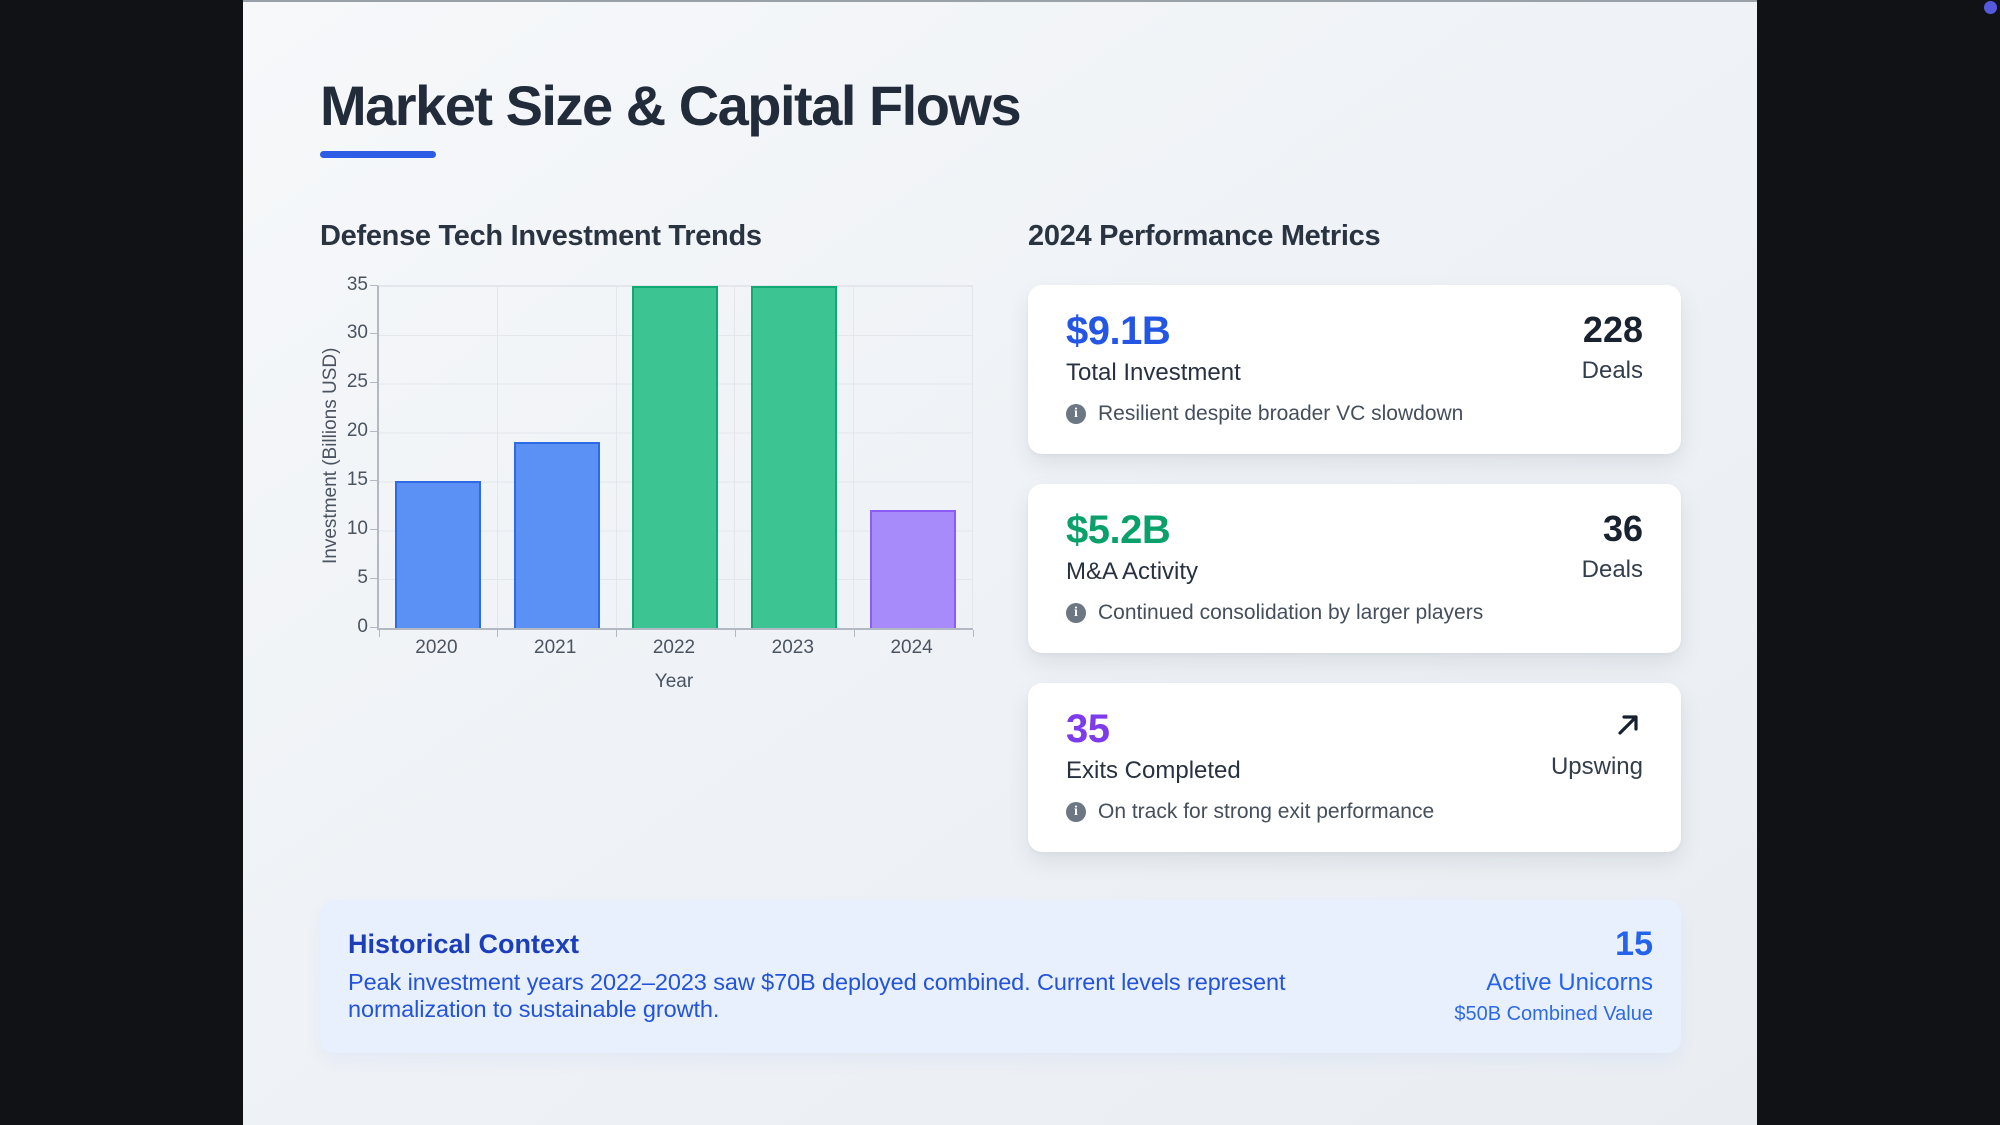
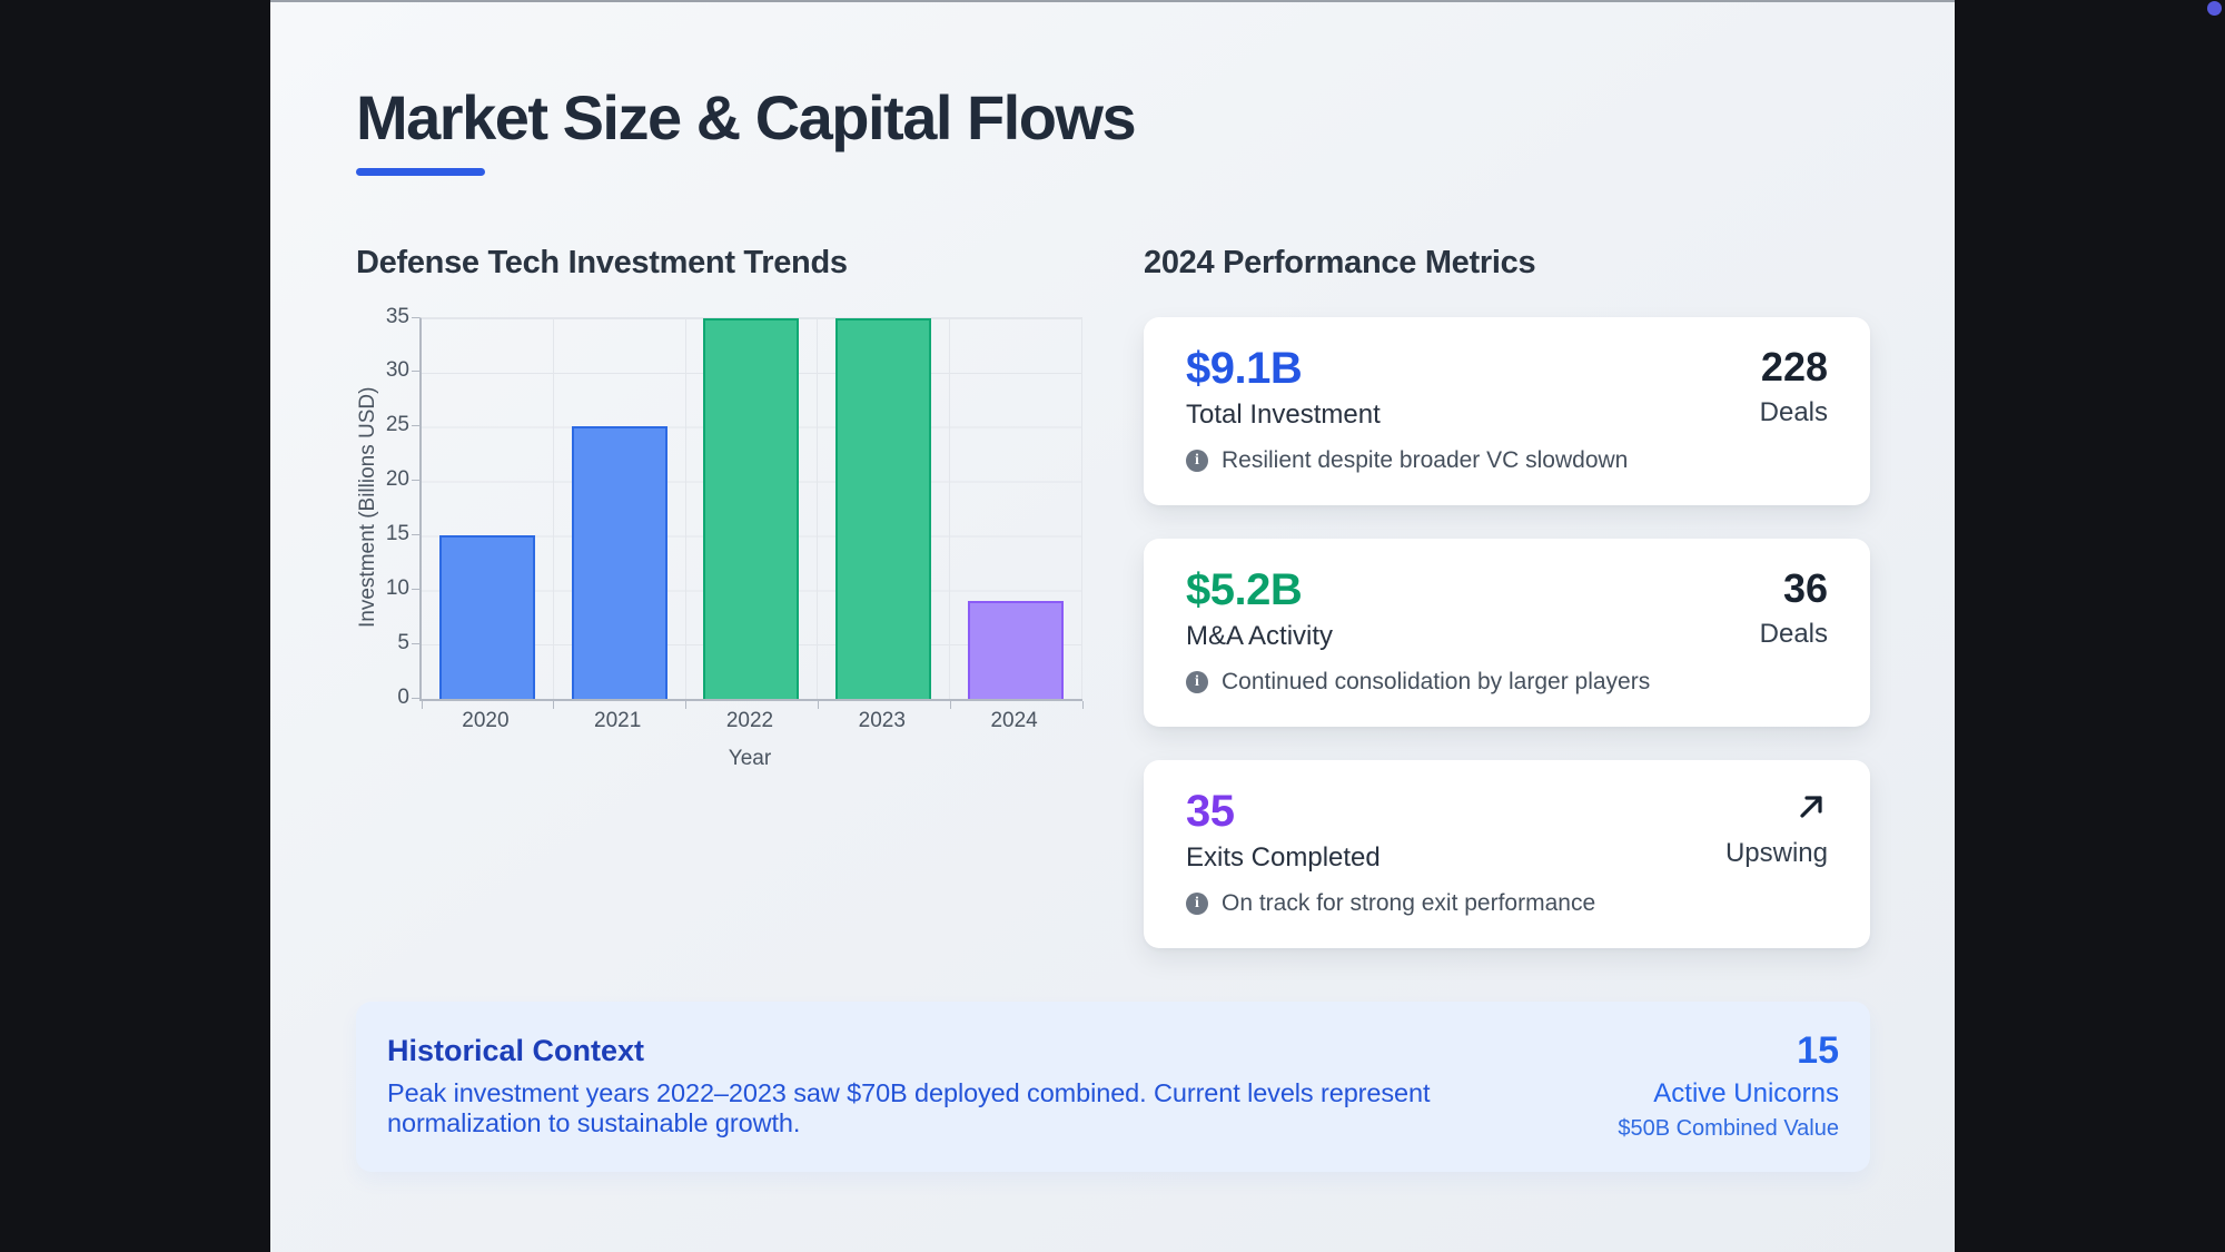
2021: 19 -> 25
2024: 12 -> 9
